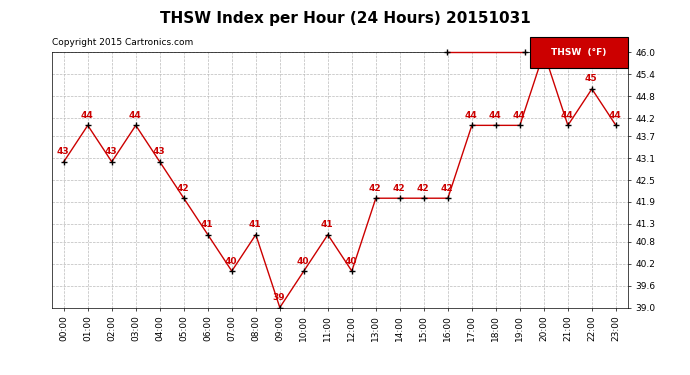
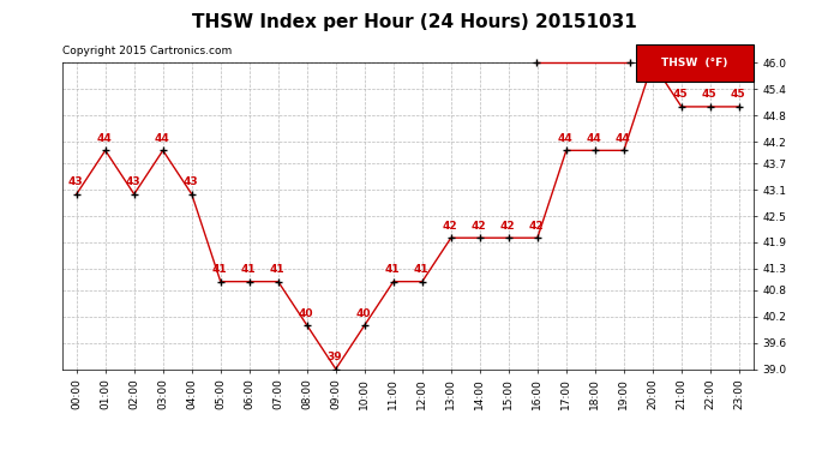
05:00: 42 -> 41
07:00: 40 -> 41
08:00: 41 -> 40
12:00: 40 -> 41
21:00: 44 -> 45
23:00: 44 -> 45
